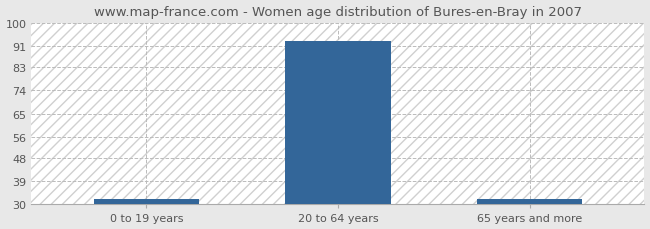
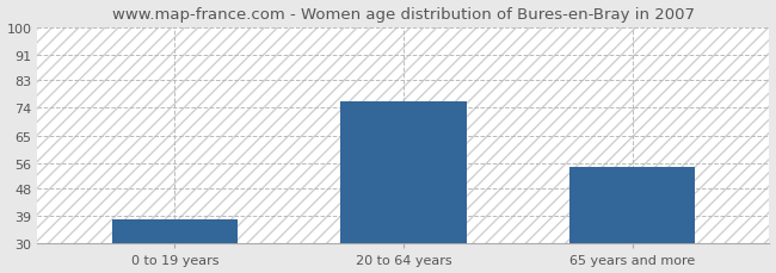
0 to 19 years: 32 -> 38
20 to 64 years: 93 -> 76
65 years and more: 32 -> 55
